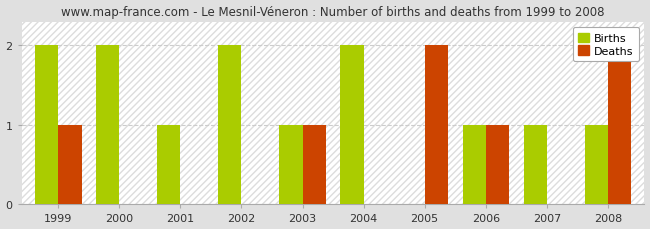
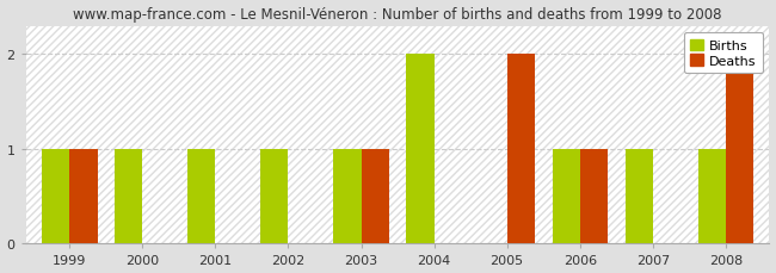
Births/1999: 2 -> 1
Births/2000: 2 -> 1
Births/2002: 2 -> 1
